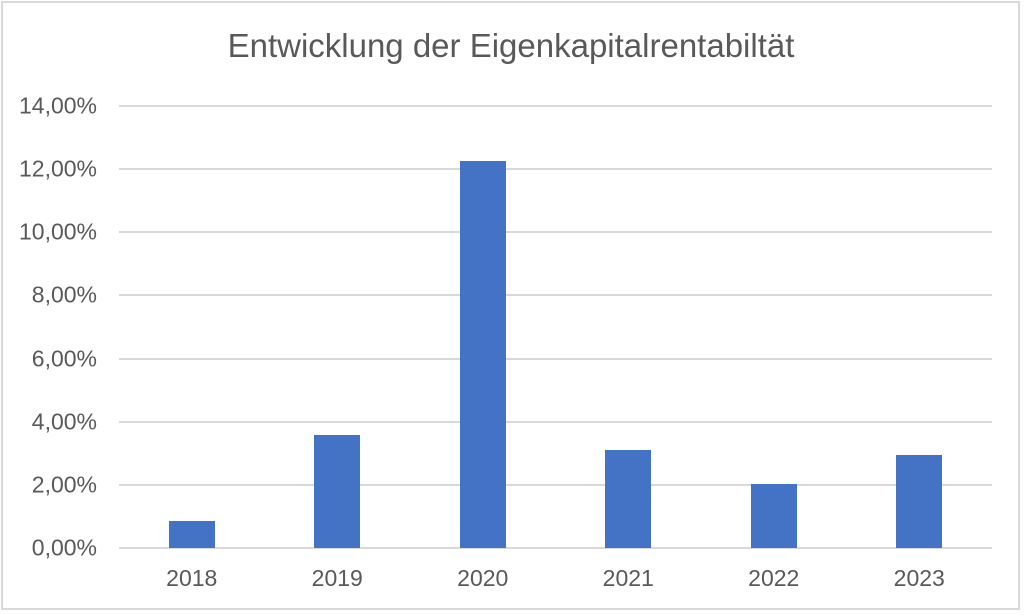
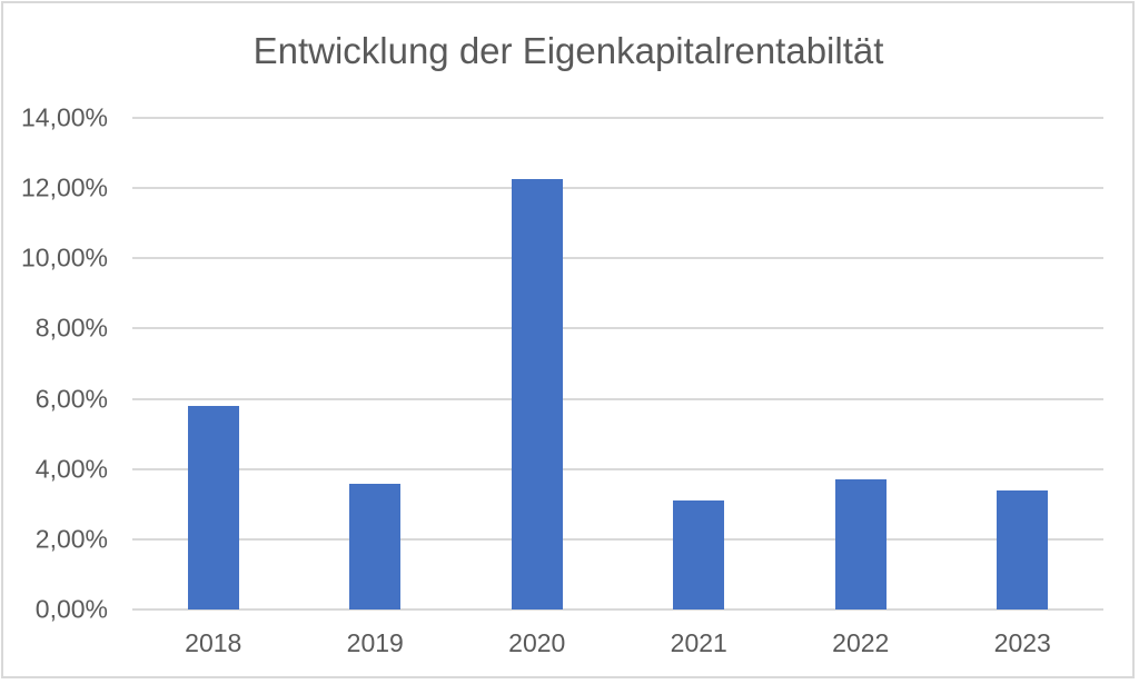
2018: 0,8% -> 5,8%
2022: 2,0% -> 3,7%
2023: 2,9% -> 3,4%
